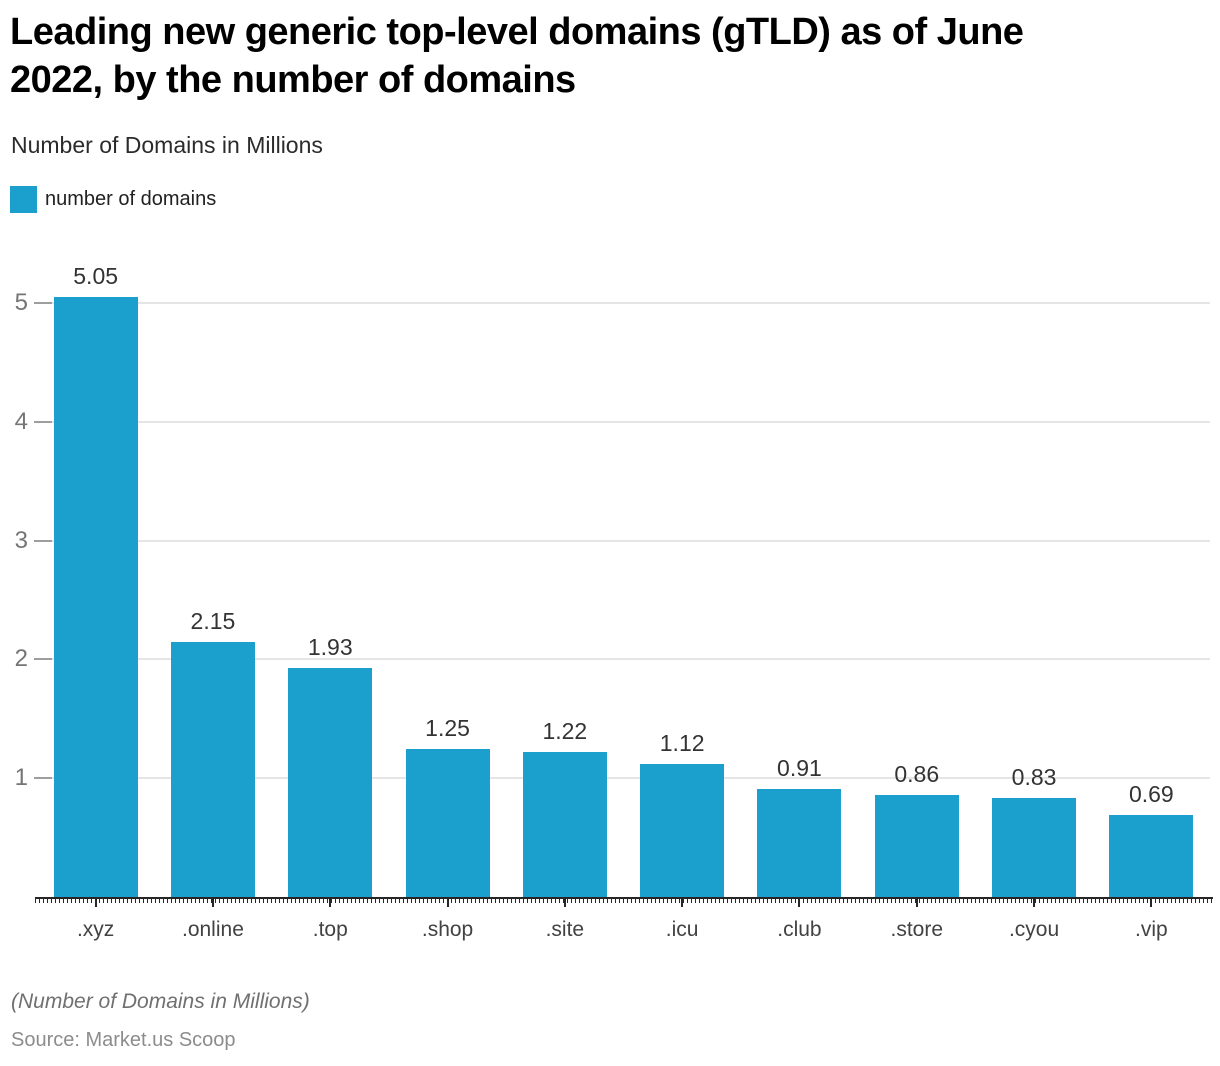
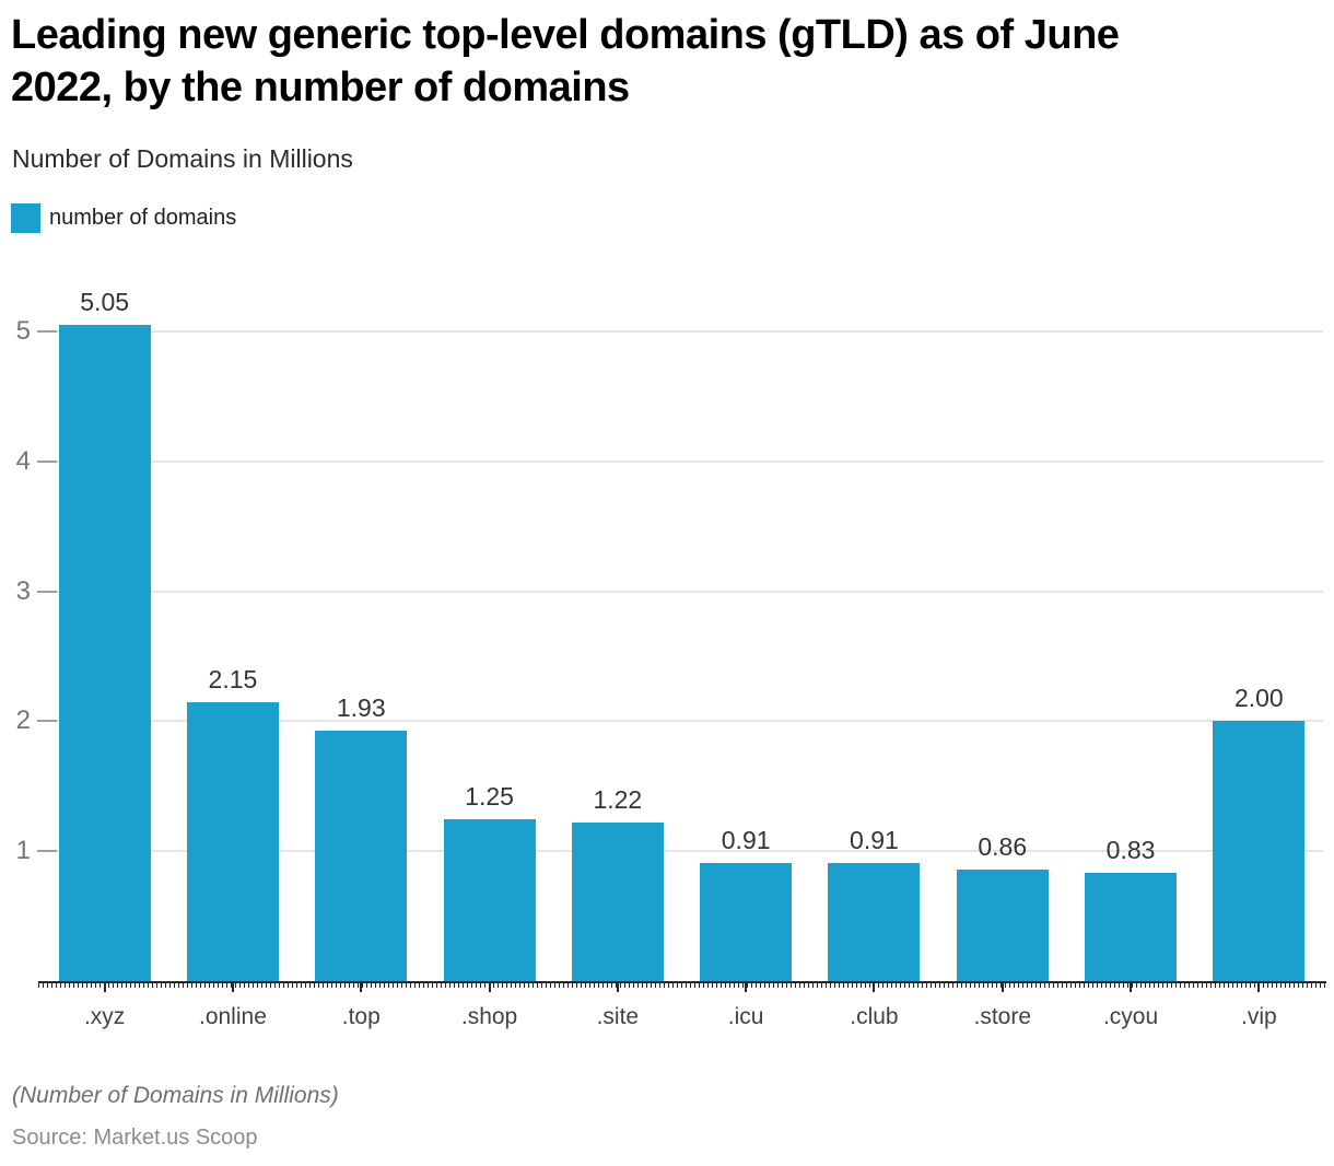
.icu: 1.12 -> 0.91
.vip: 0.69 -> 2.00
